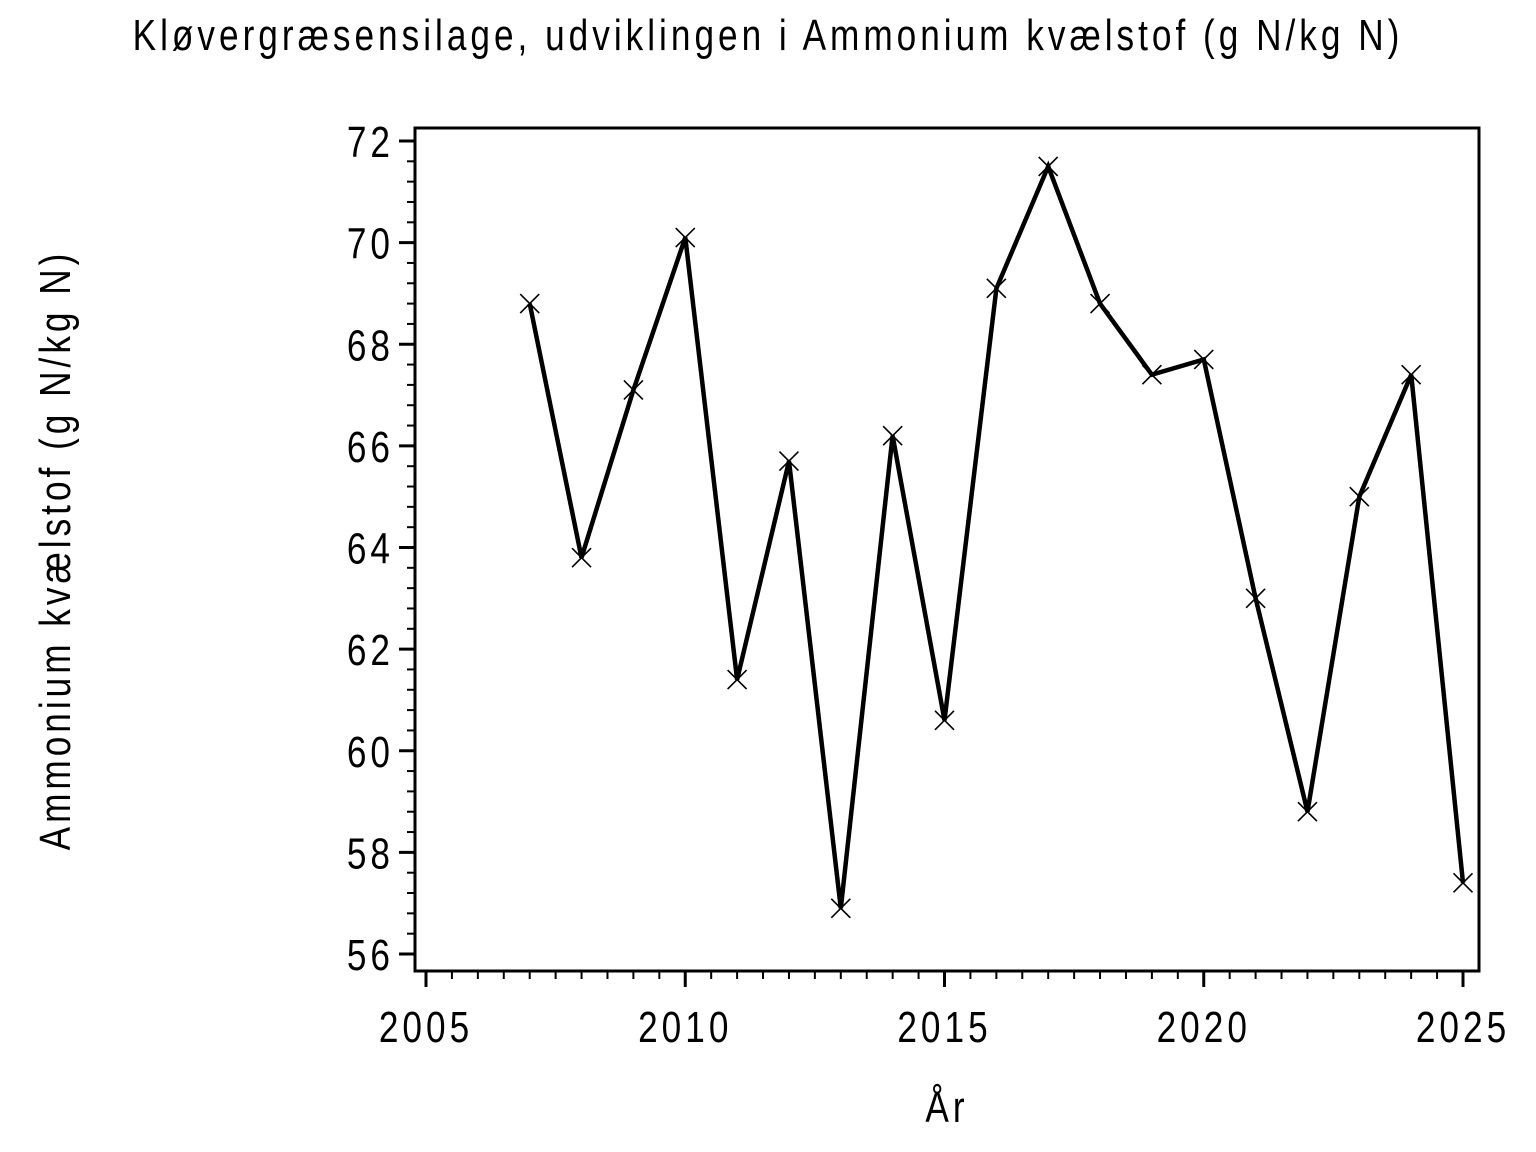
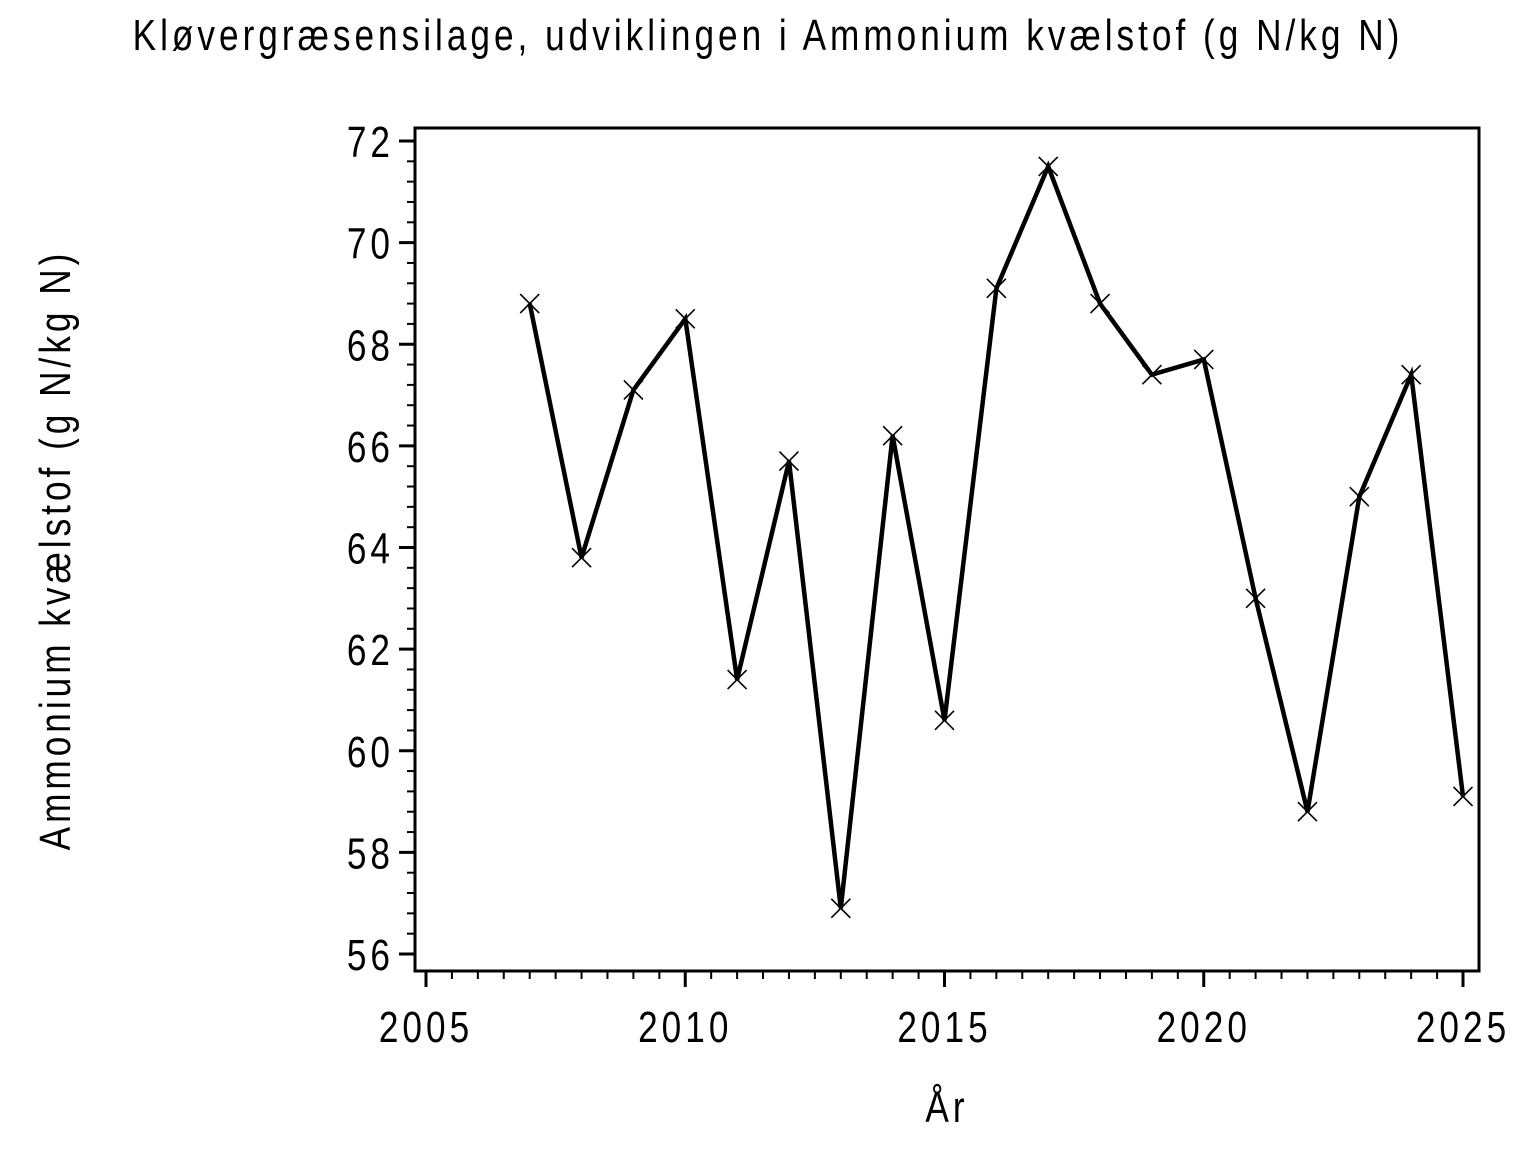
2010: 70.1 -> 68.5
2025: 57.4 -> 59.1
